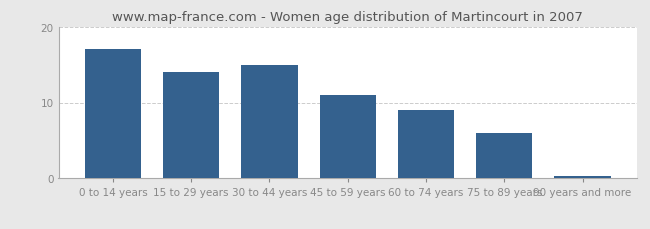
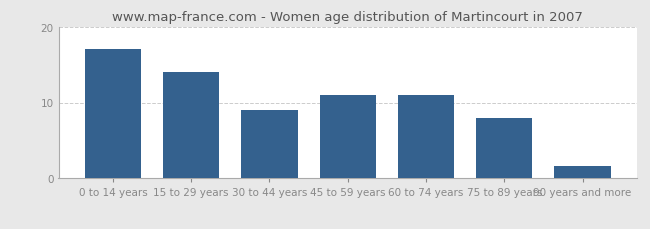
30 to 44 years: 15.0 -> 9.0
60 to 74 years: 9.0 -> 11.0
75 to 89 years: 6.0 -> 8.0
90 years and more: 0.3 -> 1.6
